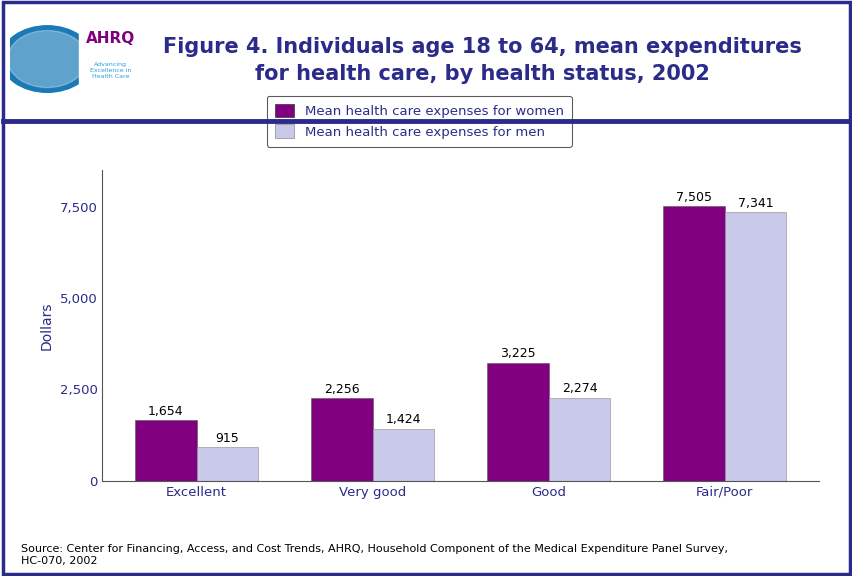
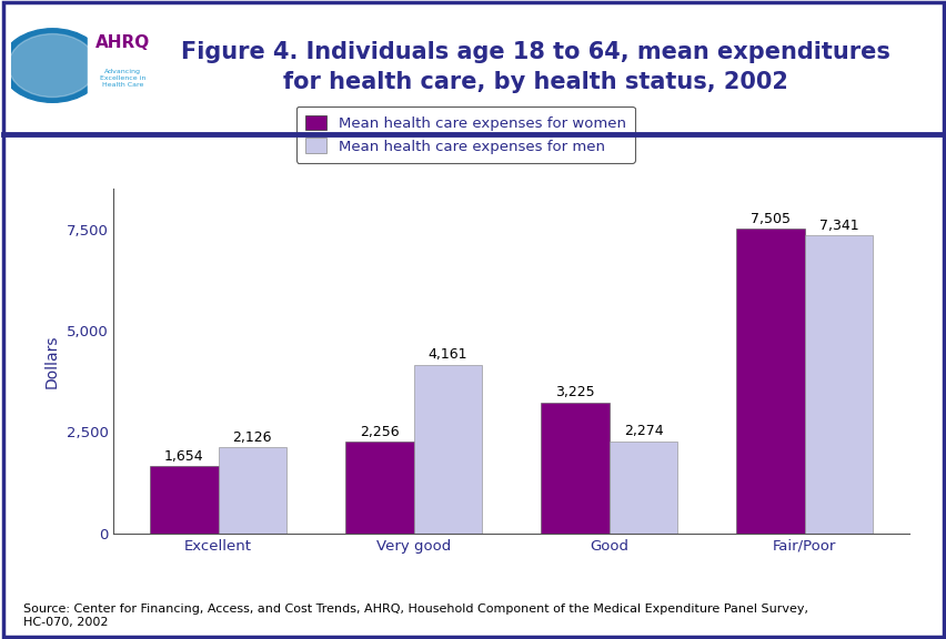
Mean health care expenses for men/Excellent: 915 -> 2,126
Mean health care expenses for men/Very good: 1,424 -> 4,161
